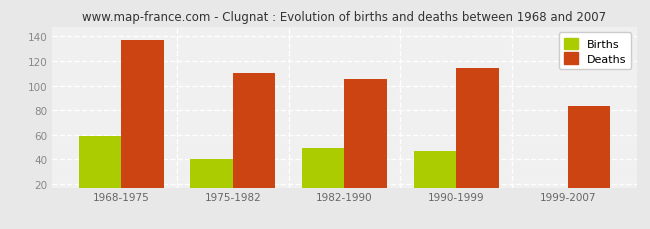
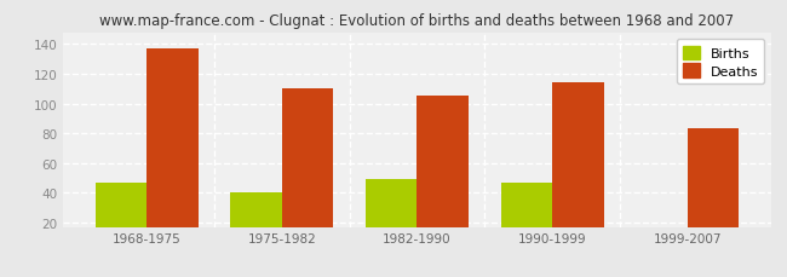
Births/1968-1975: 59 -> 47
